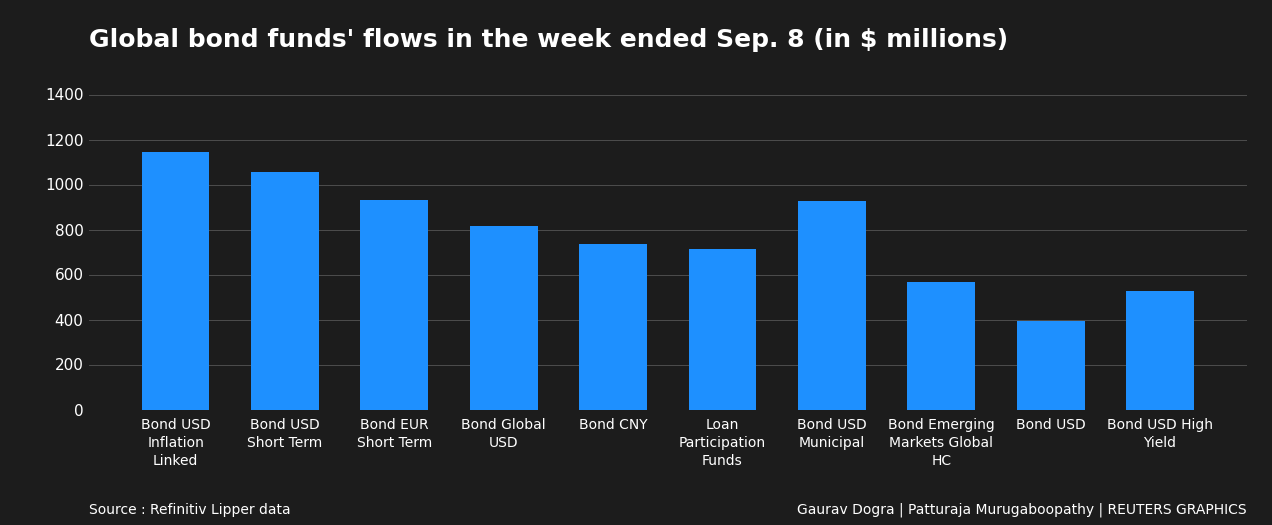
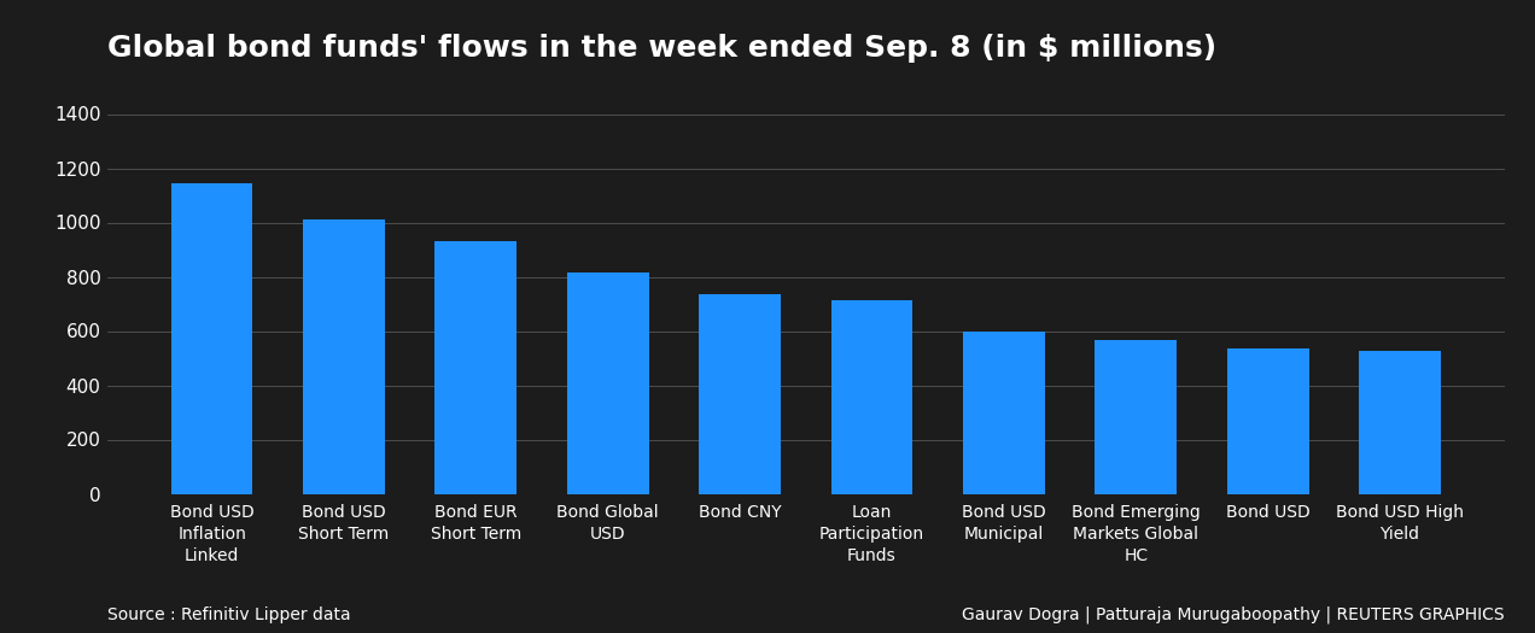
Bond USD Short Term: 1055 -> 1010
Bond USD Municipal: 925 -> 600
Bond USD: 395 -> 535
